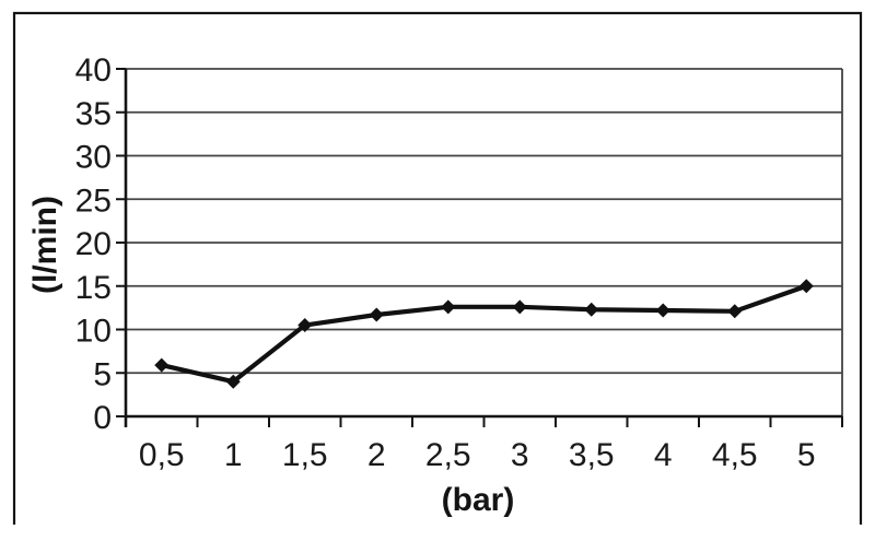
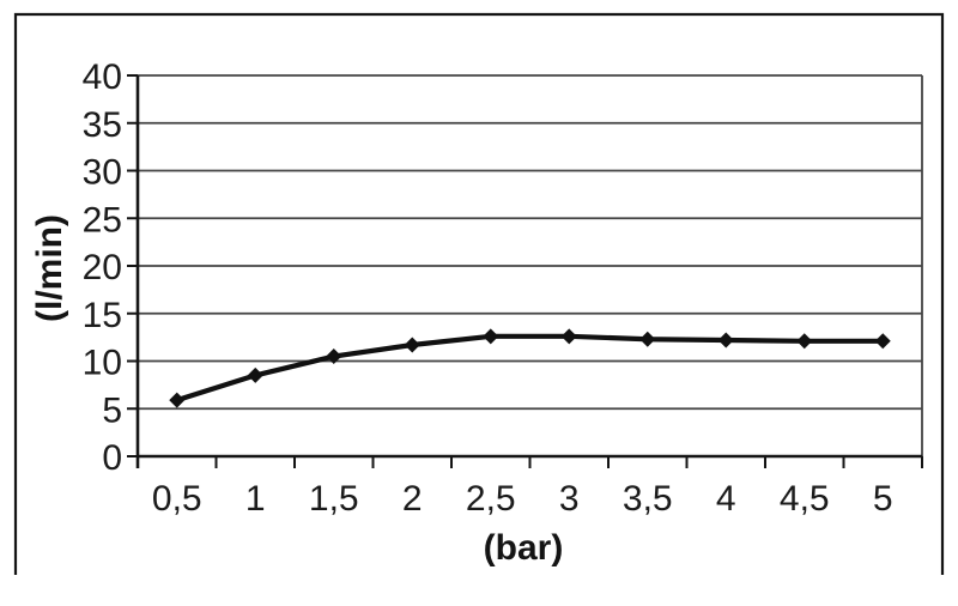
1: 4 -> 8
5: 15 -> 12
